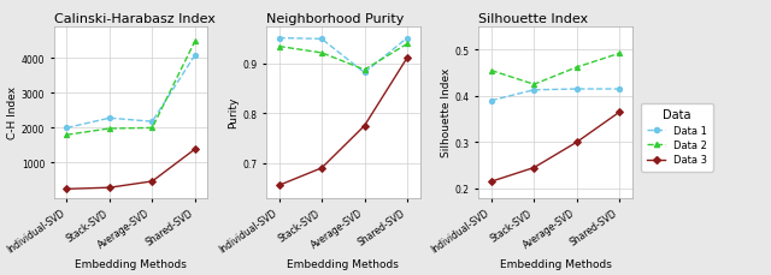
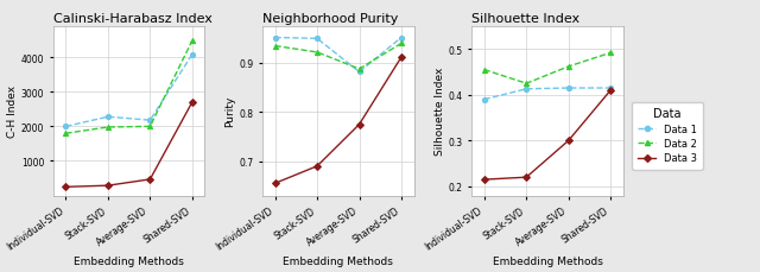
Calinski-Harabasz Index/Data 3/Shared-SVD: 1390 -> 2700
Silhouette Index/Data 3/Stack-SVD: 0.245 -> 0.220
Silhouette Index/Data 3/Shared-SVD: 0.365 -> 0.410
